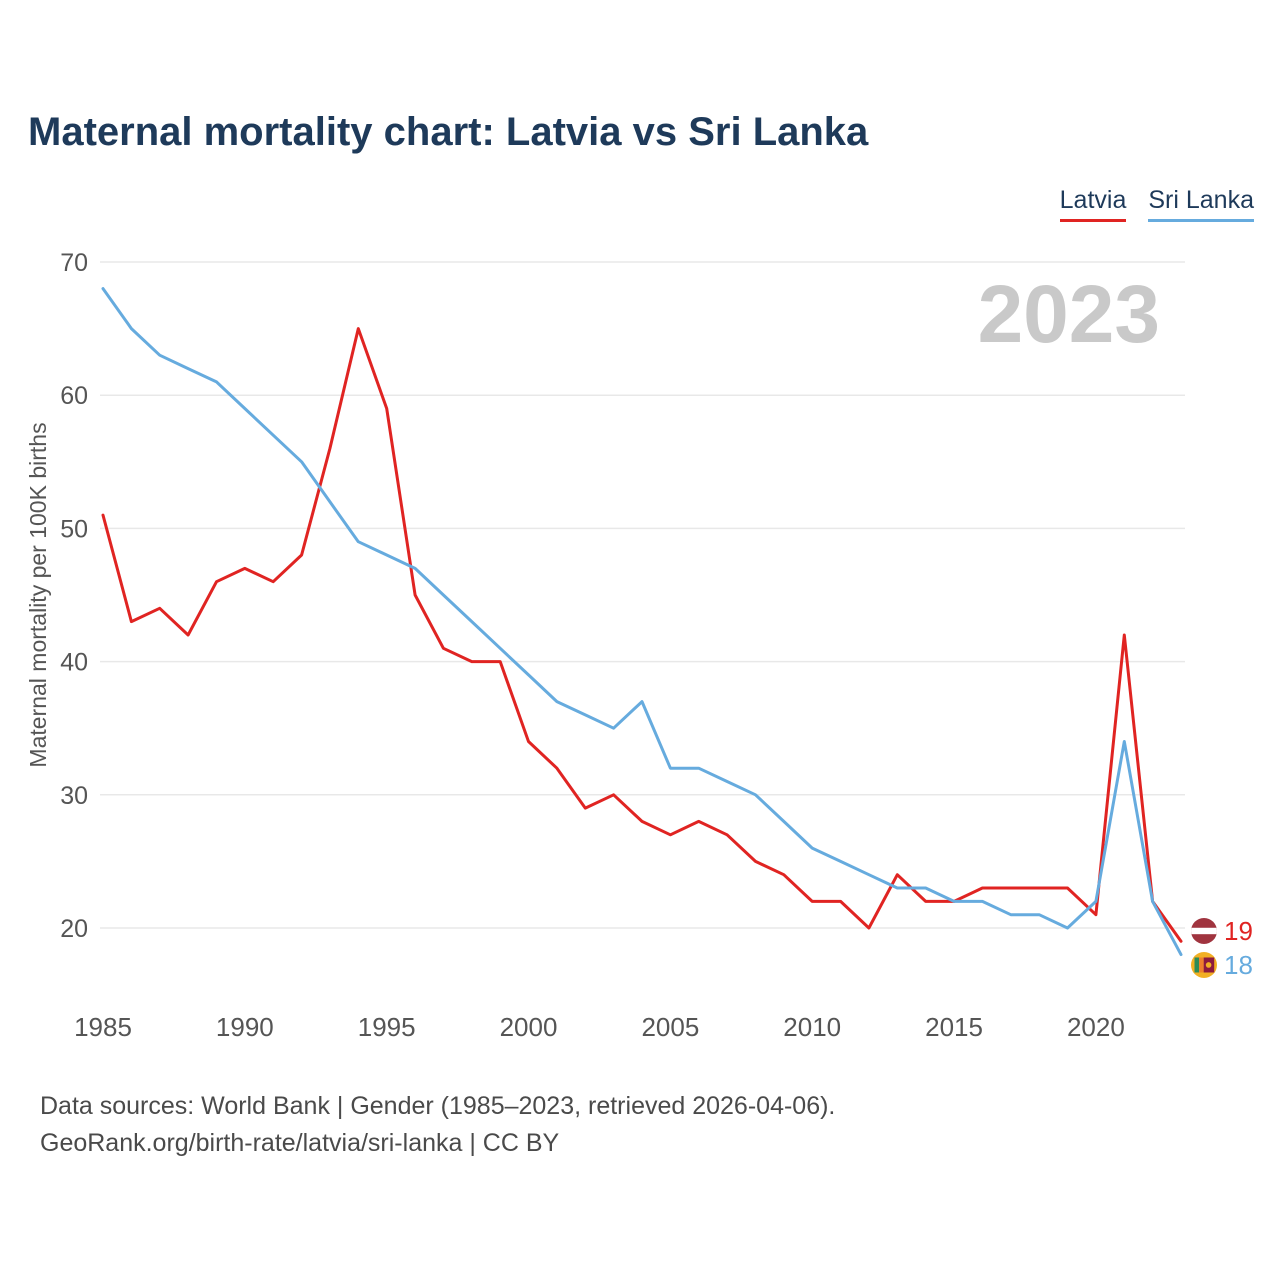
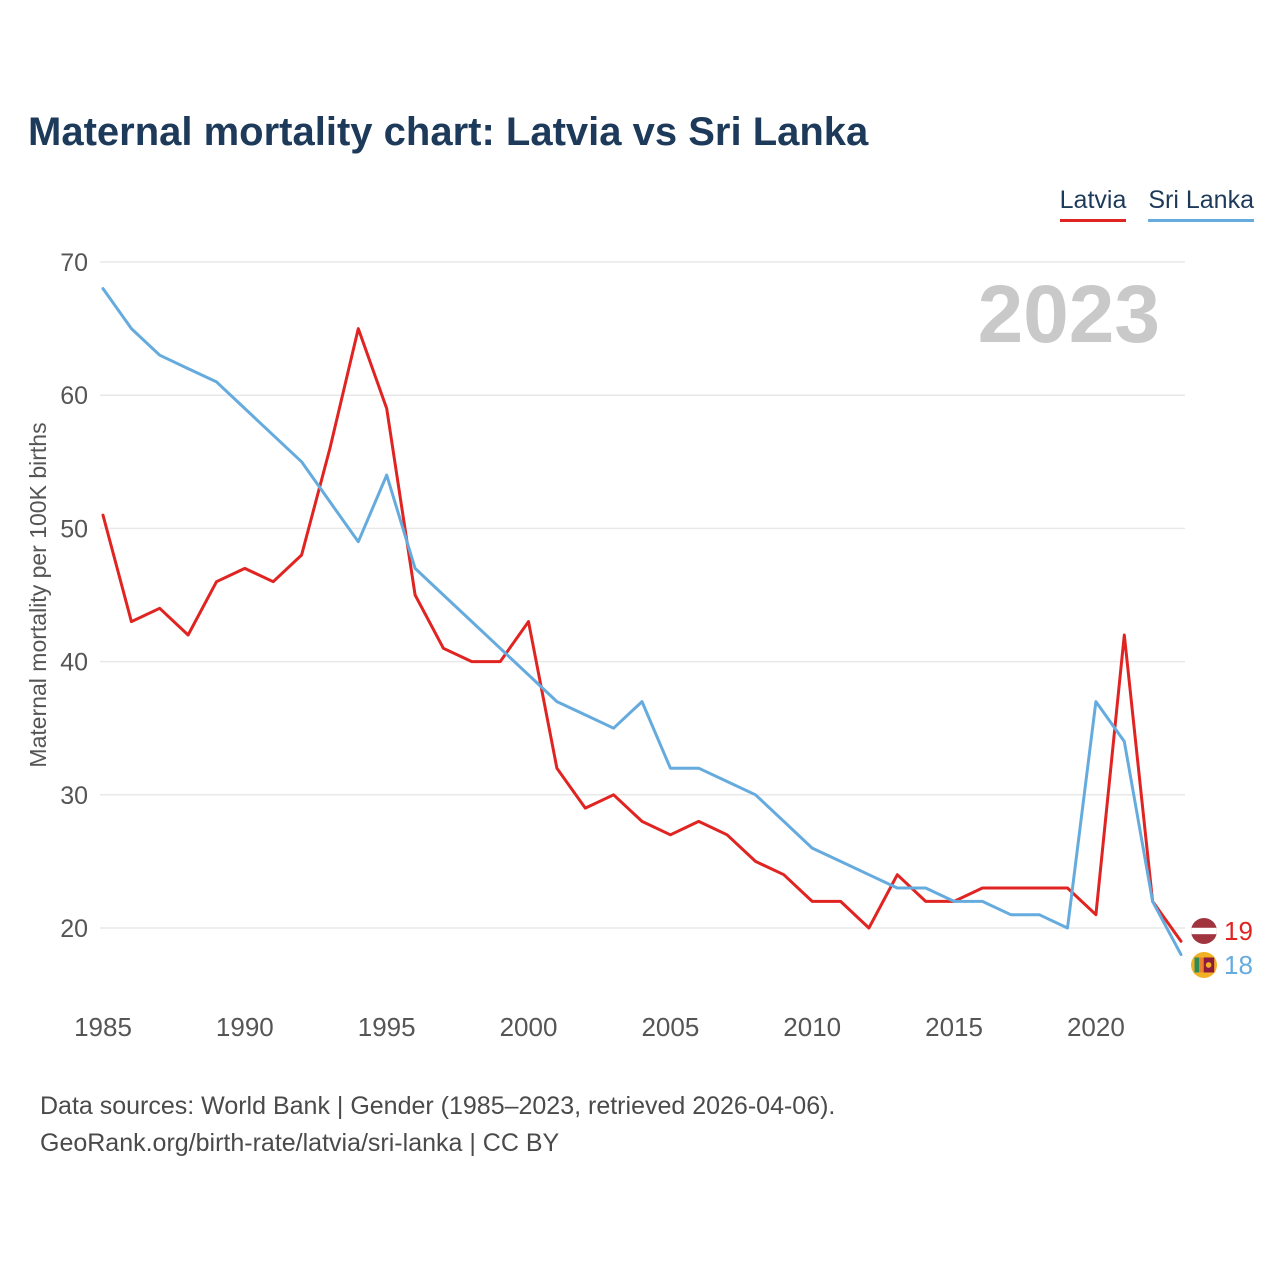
Sri Lanka/1995: 48 -> 54
Latvia/2000: 34 -> 43
Sri Lanka/2020: 22 -> 37
